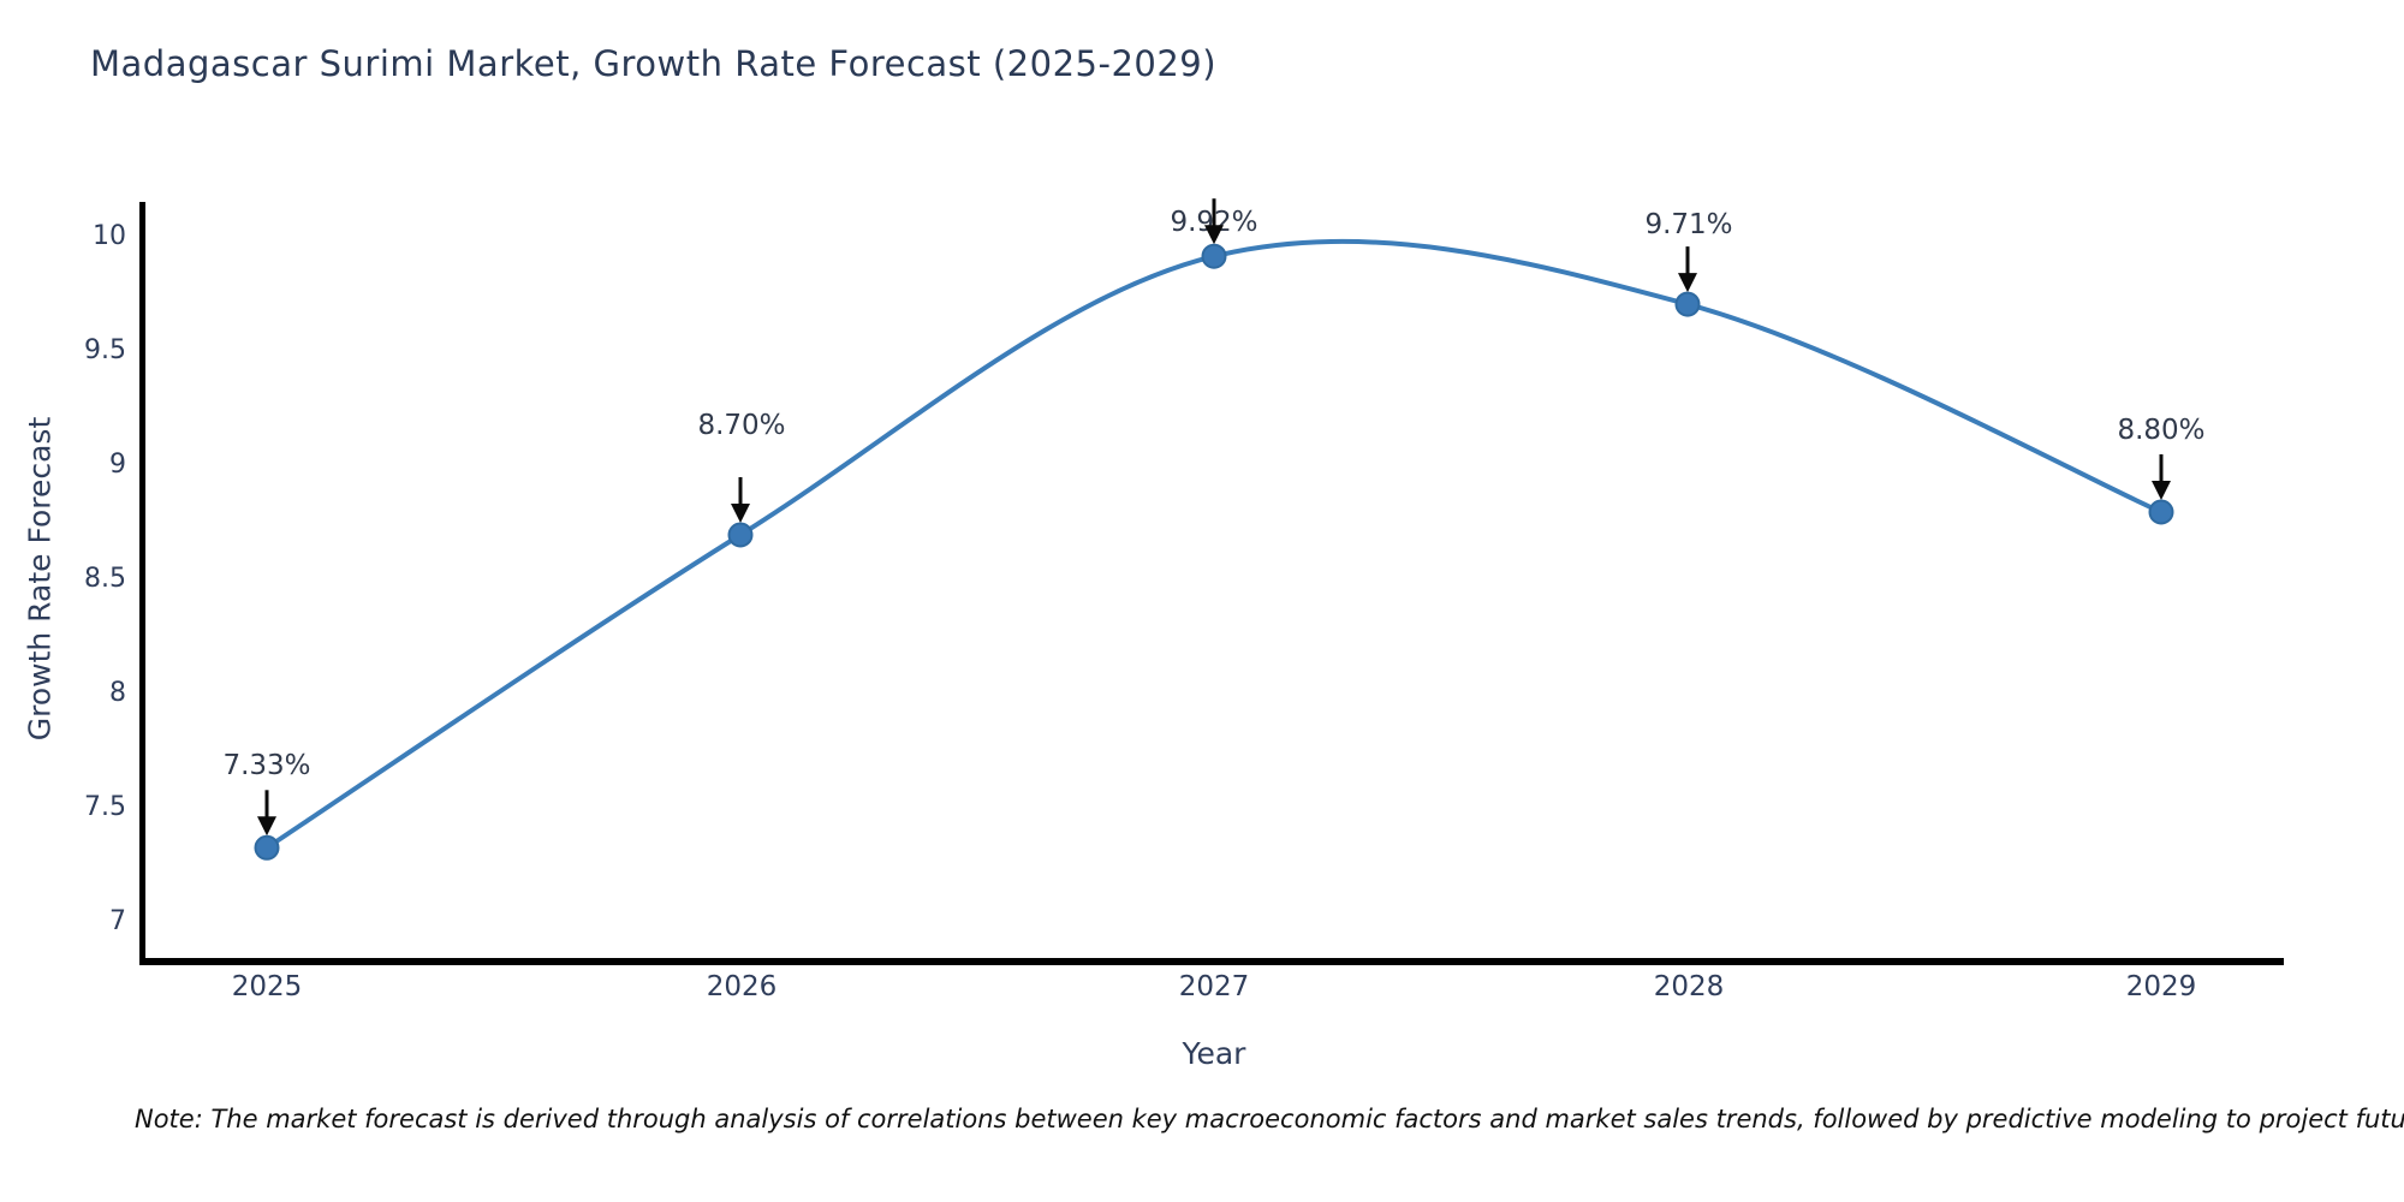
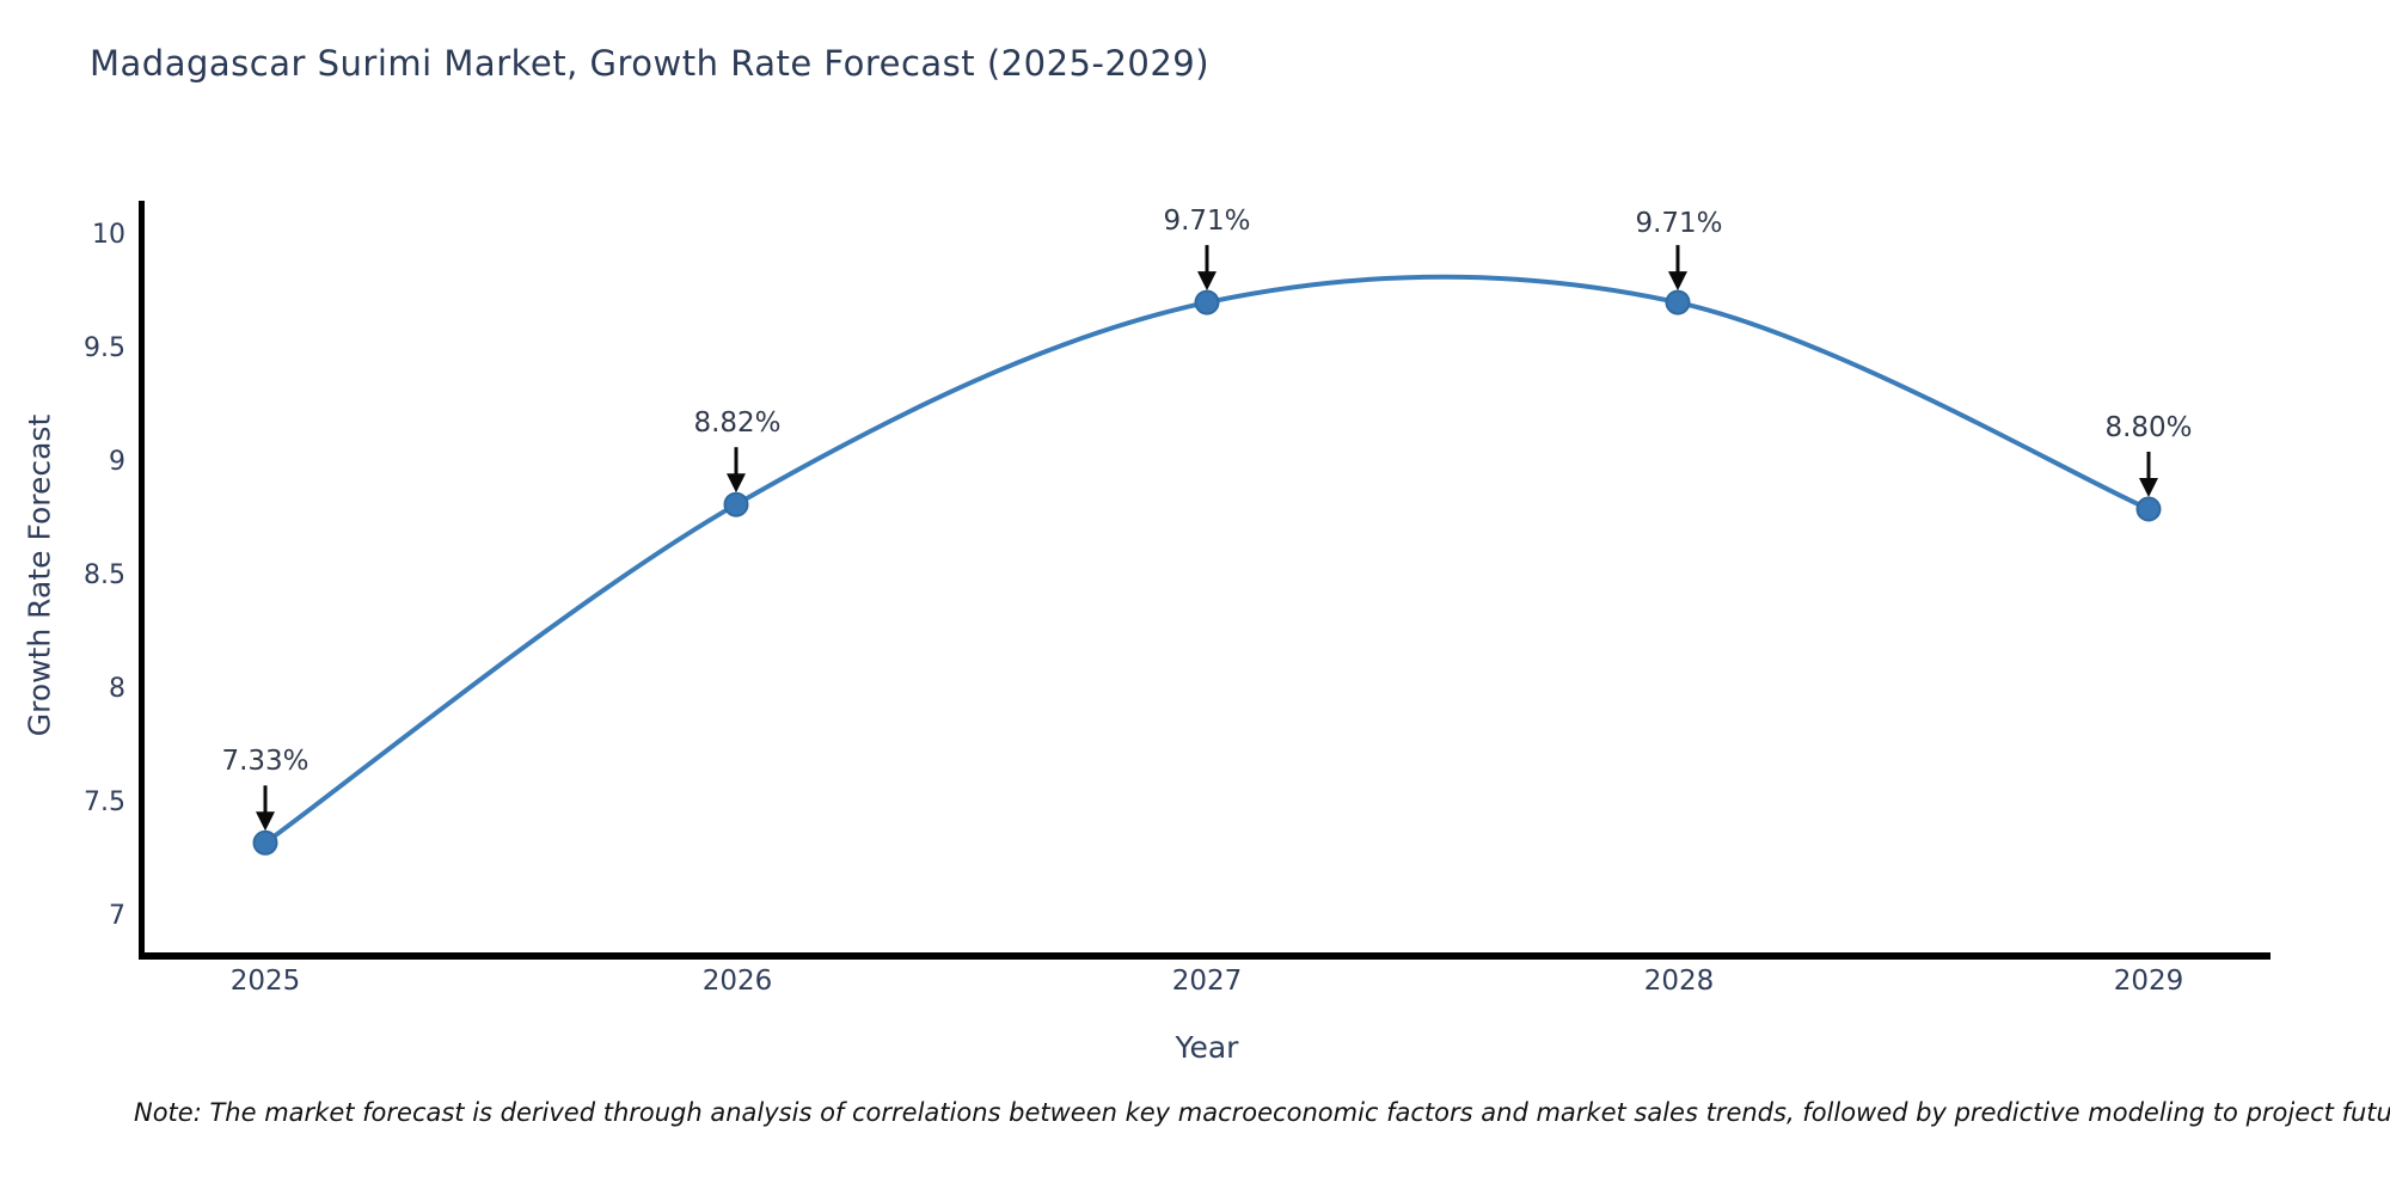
2026: 8.70% -> 8.82%
2027: 9.92% -> 9.71%
